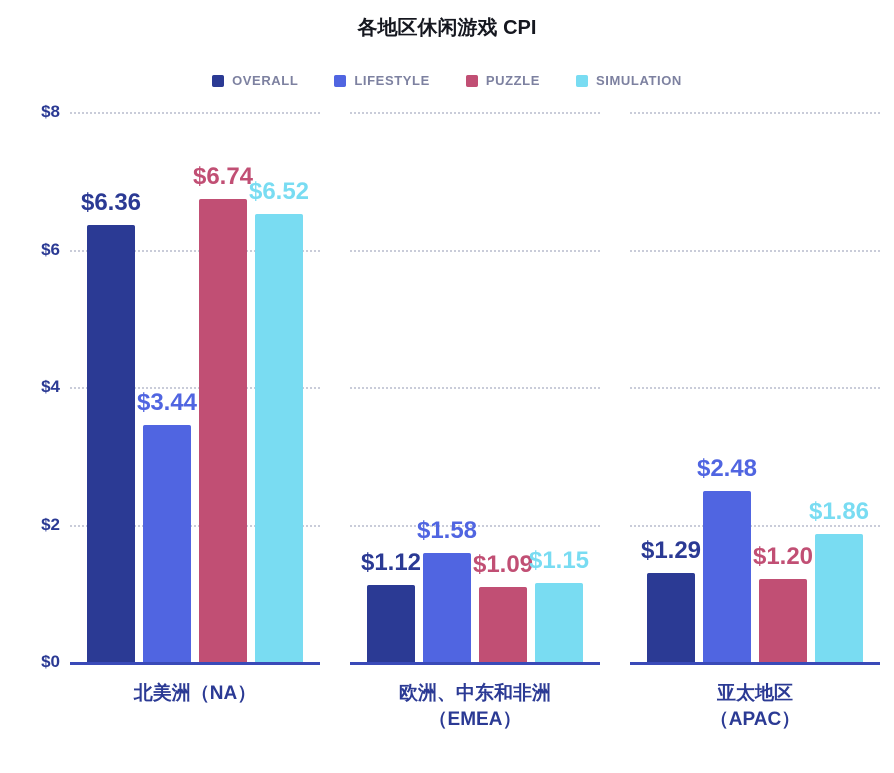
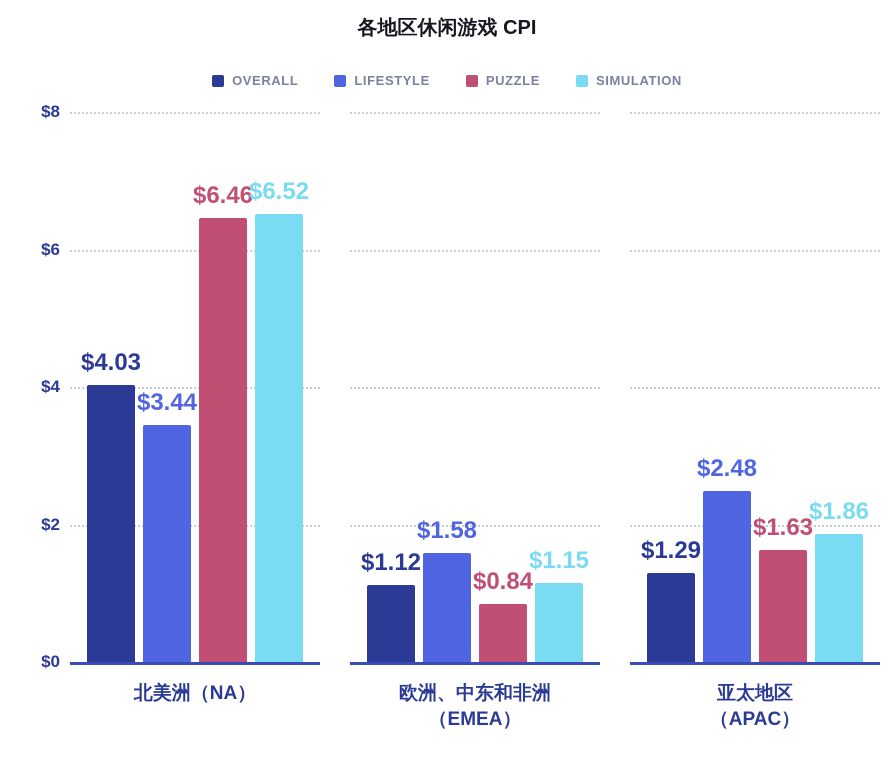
OVERALL/北美洲（NA）: $6.36 -> $4.03
PUZZLE/北美洲（NA）: $6.74 -> $6.46
PUZZLE/欧洲、中东和非洲 （EMEA）: $1.09 -> $0.84
PUZZLE/亚太地区 （APAC）: $1.20 -> $1.63
